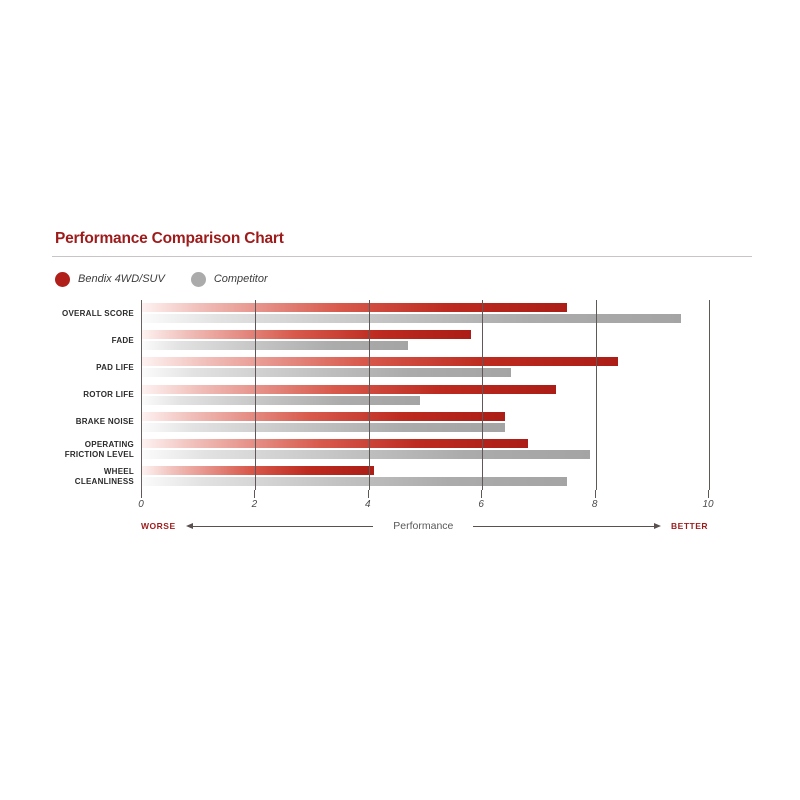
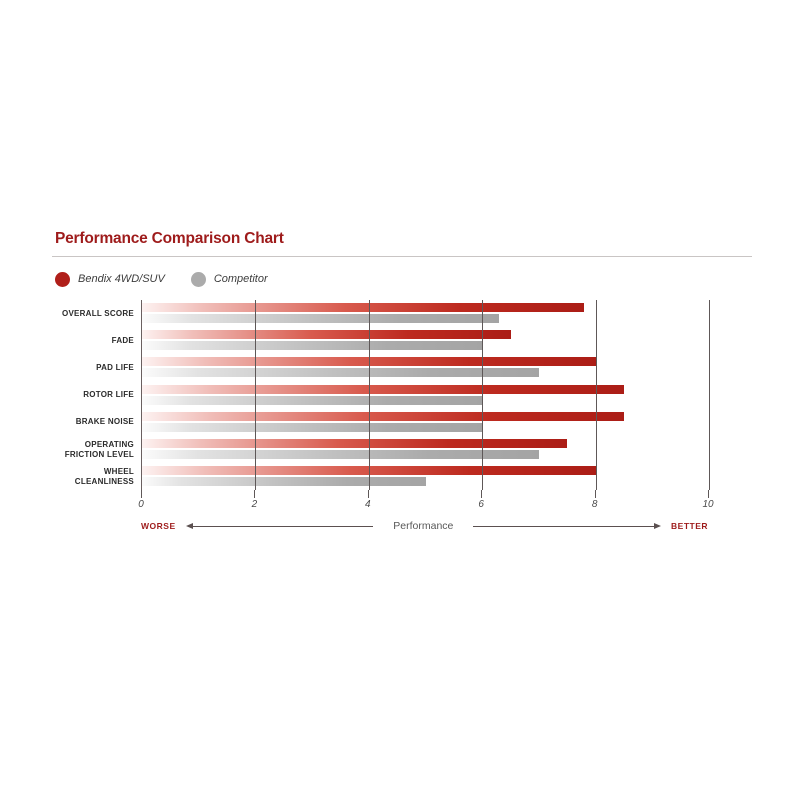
Bendix 4WD/SUV/OVERALL SCORE: 7.5 -> 7.8
Competitor/OVERALL SCORE: 9.5 -> 6.3
Bendix 4WD/SUV/FADE: 5.8 -> 6.5
Competitor/FADE: 4.7 -> 6.0
Bendix 4WD/SUV/PAD LIFE: 8.4 -> 8.0
Competitor/PAD LIFE: 6.5 -> 7.0
Bendix 4WD/SUV/ROTOR LIFE: 7.3 -> 8.5
Competitor/ROTOR LIFE: 4.9 -> 6.0
Bendix 4WD/SUV/BRAKE NOISE: 6.4 -> 8.5
Competitor/BRAKE NOISE: 6.4 -> 6.0
Bendix 4WD/SUV/OPERATING FRICTION LEVEL: 6.8 -> 7.5
Competitor/OPERATING FRICTION LEVEL: 7.9 -> 7.0
Bendix 4WD/SUV/WHEEL CLEANLINESS: 4.1 -> 8.0
Competitor/WHEEL CLEANLINESS: 7.5 -> 5.0
